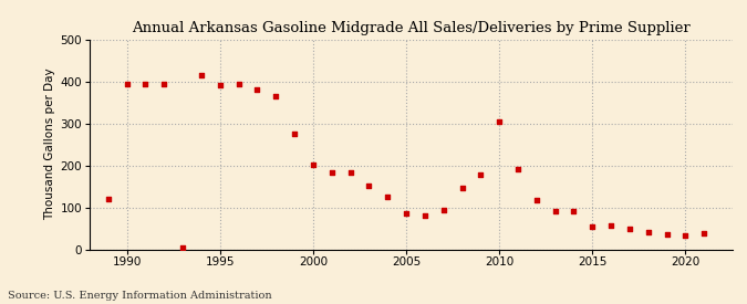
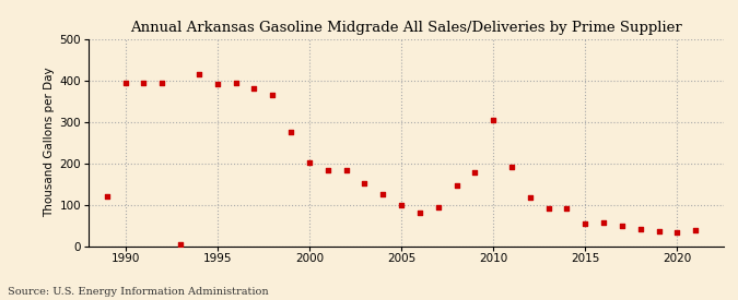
2005: 85 -> 100
